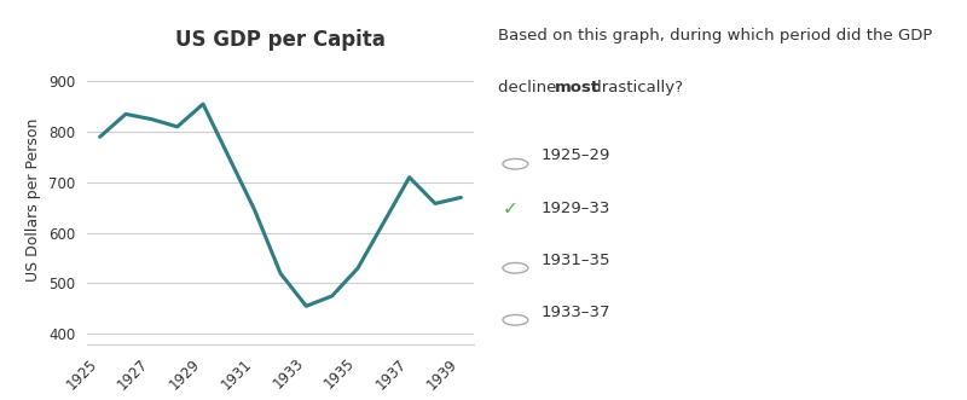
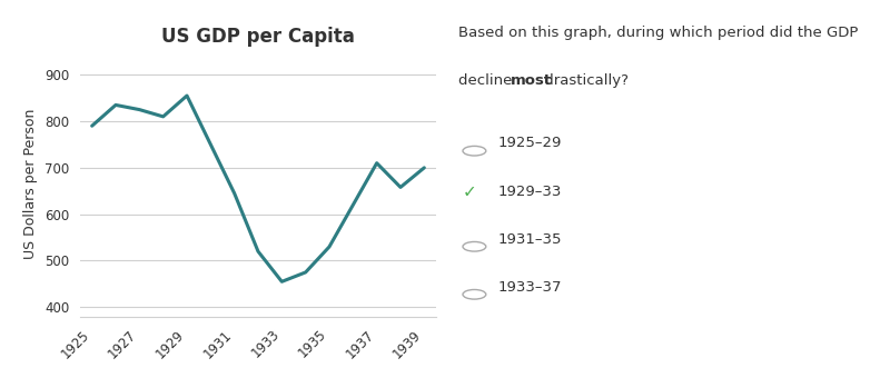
1939: 670 -> 700
